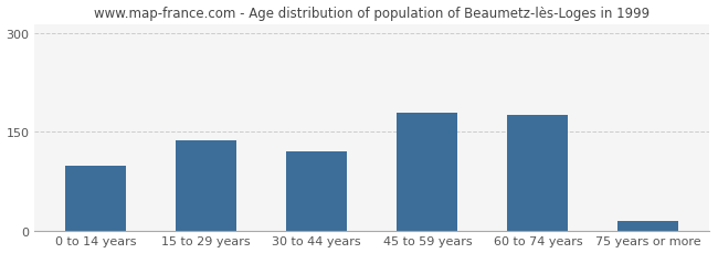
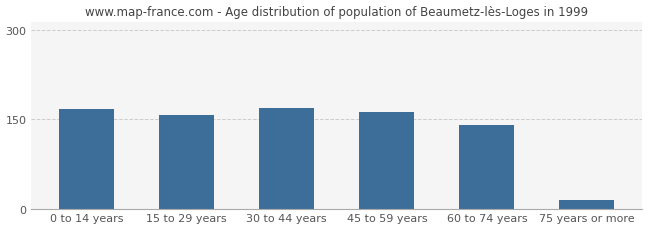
0 to 14 years: 98 -> 168
15 to 29 years: 138 -> 158
30 to 44 years: 120 -> 170
45 to 59 years: 180 -> 162
60 to 74 years: 176 -> 140
